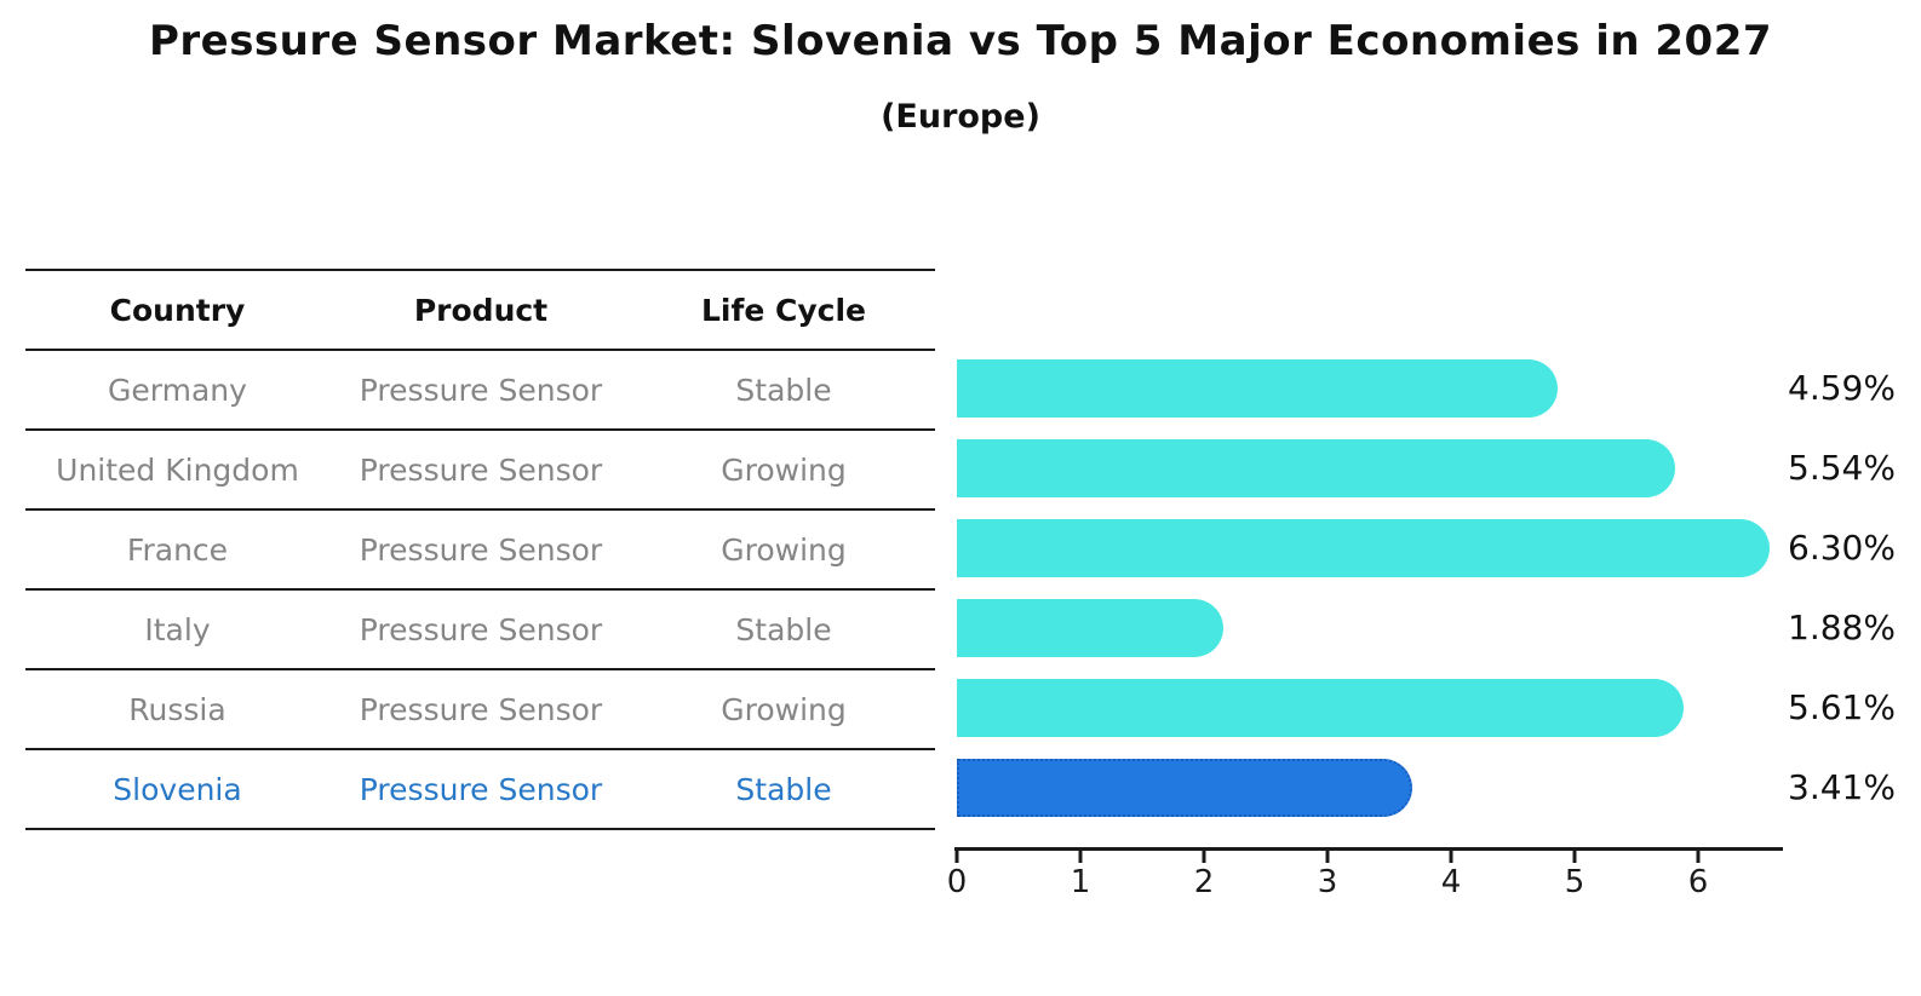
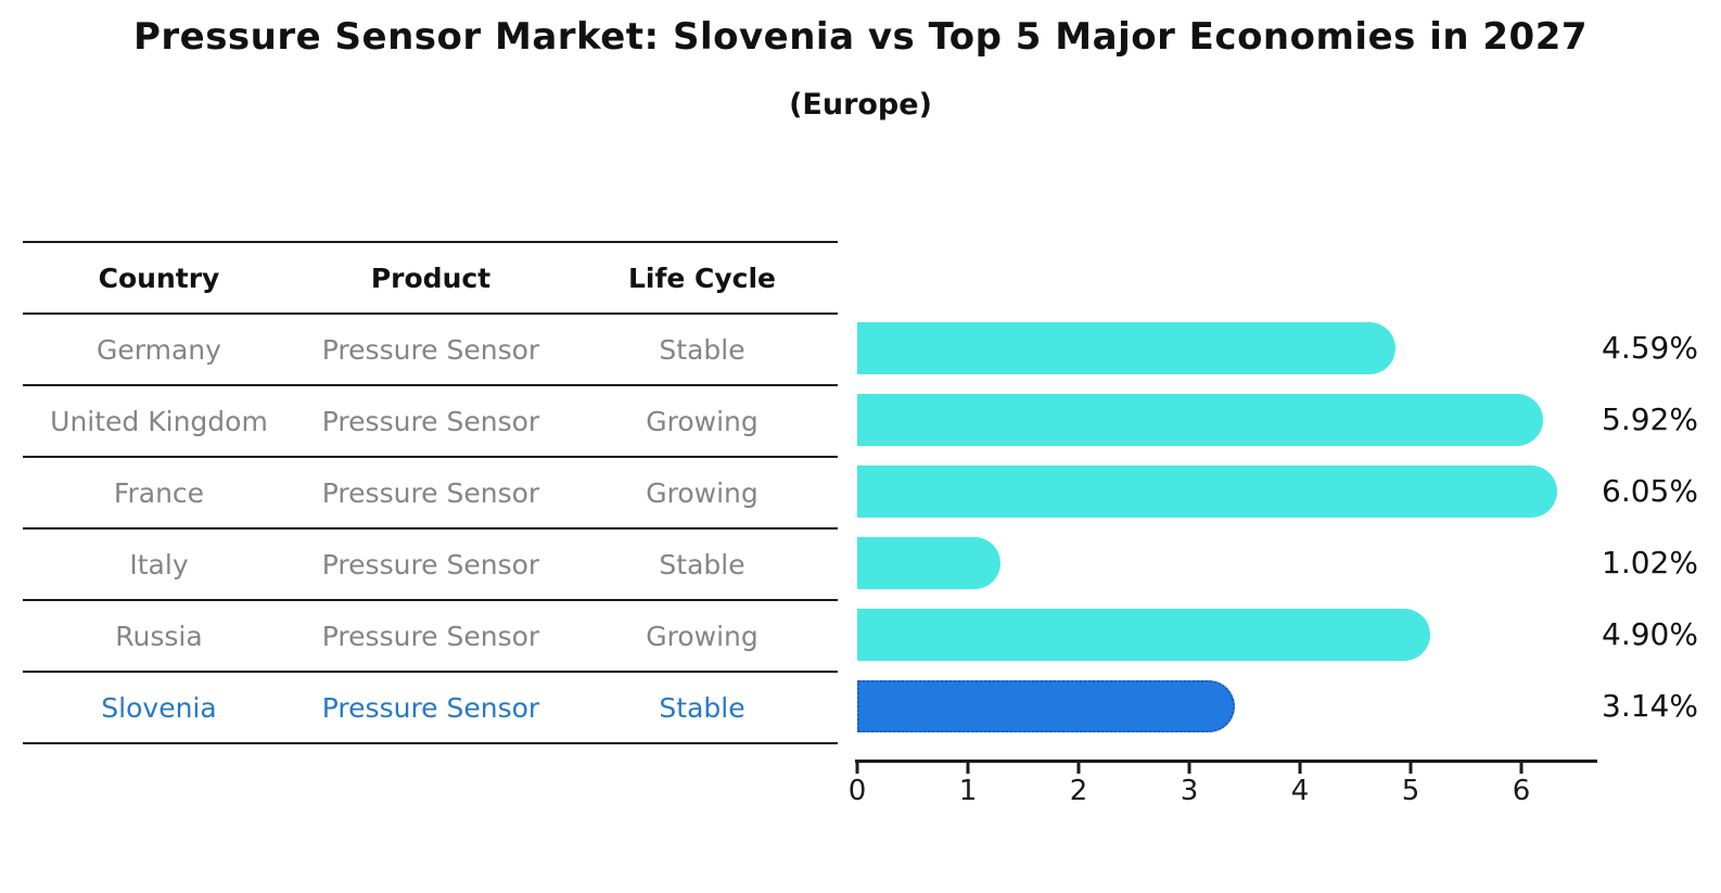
United Kingdom: 5.54% -> 5.92%
France: 6.30% -> 6.05%
Italy: 1.88% -> 1.02%
Russia: 5.61% -> 4.90%
Slovenia: 3.41% -> 3.14%
